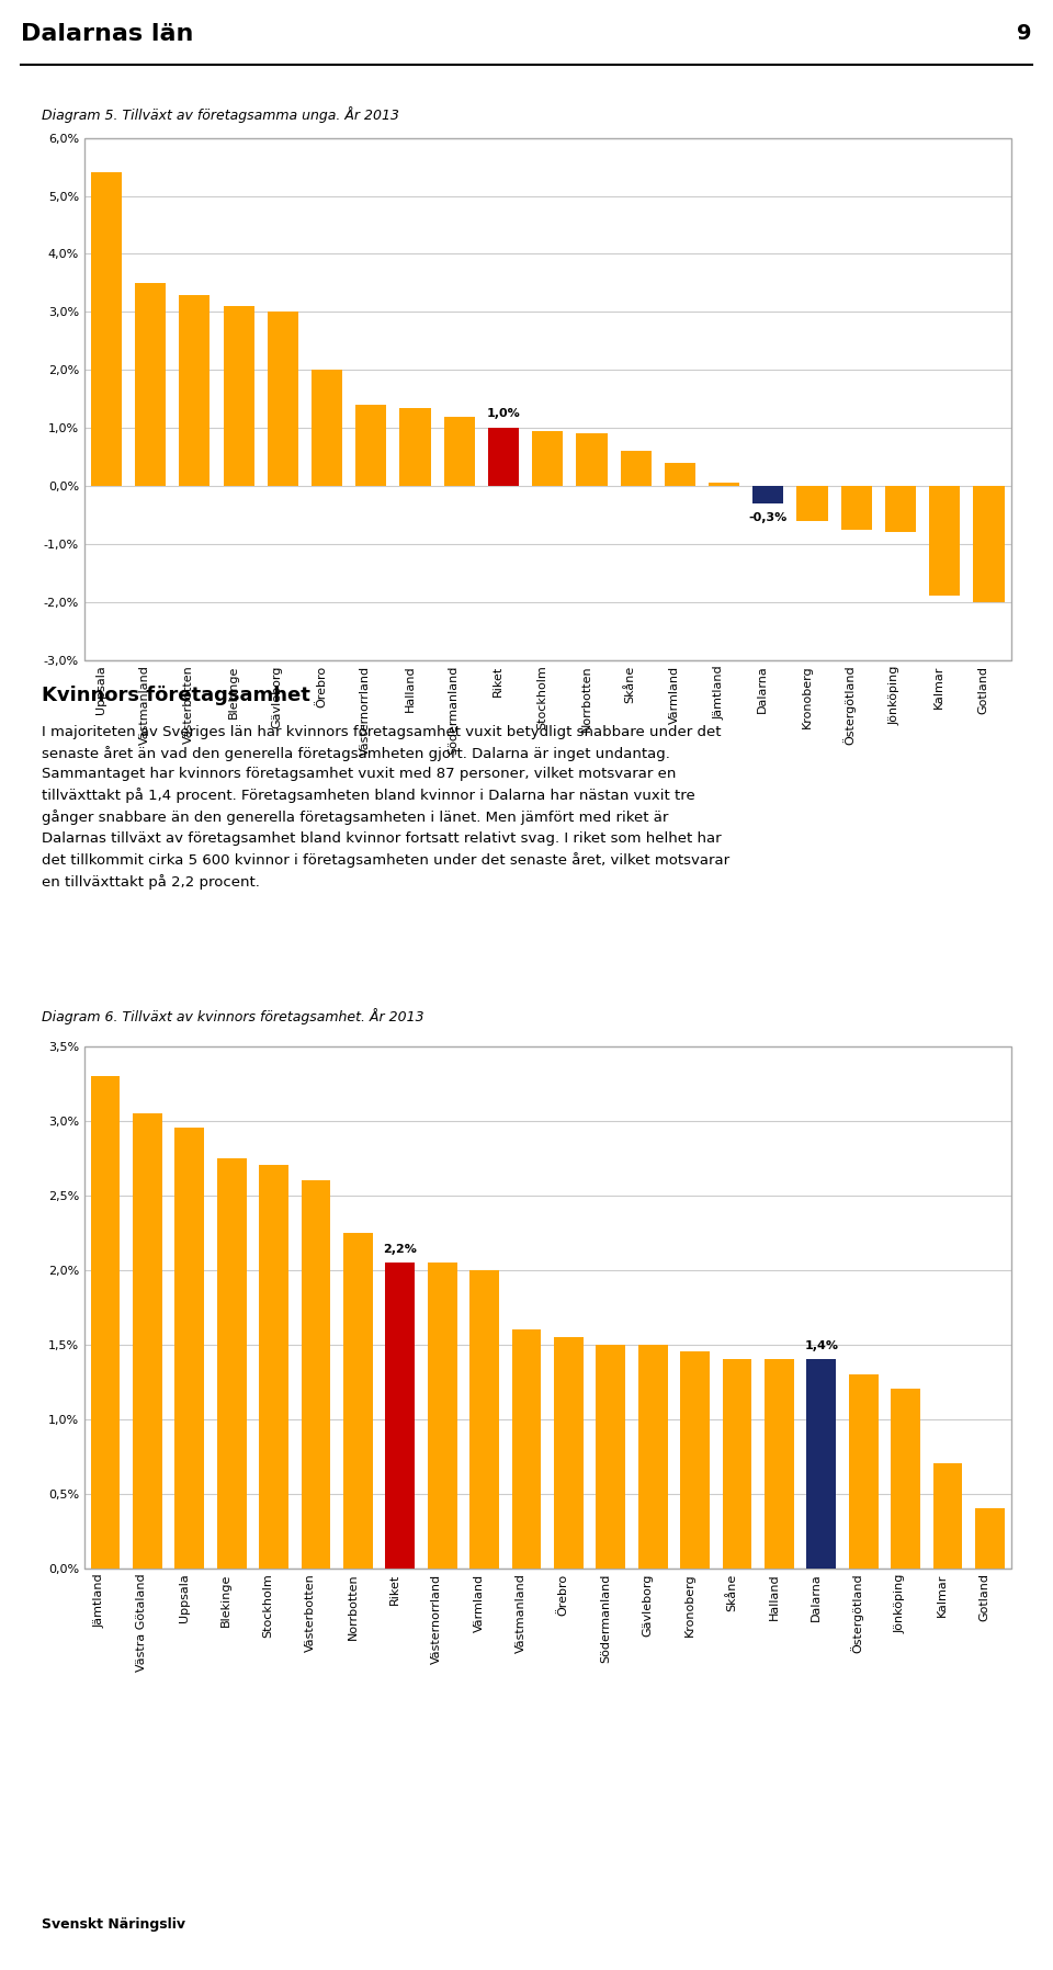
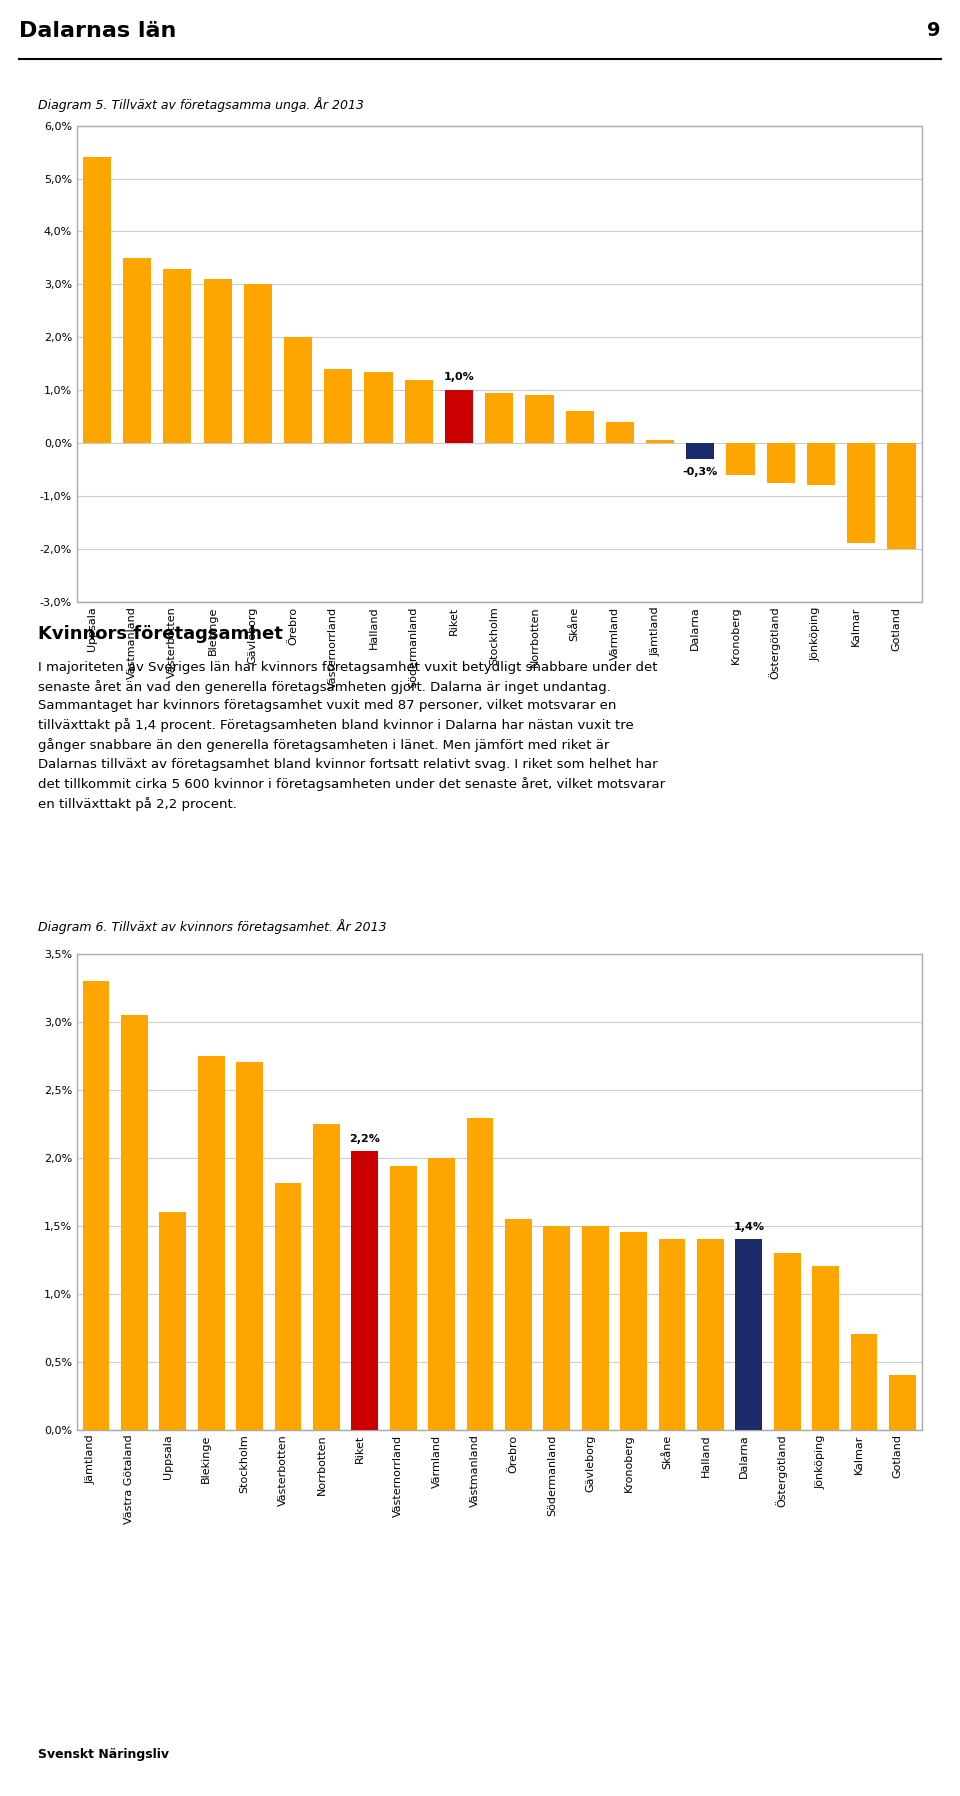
Uppsala: 2,95% -> 1,60%
Västerbotten: 2,60% -> 1,81%
Västernorrland: 2,05% -> 1,94%
Västmanland: 1,60% -> 2,29%
